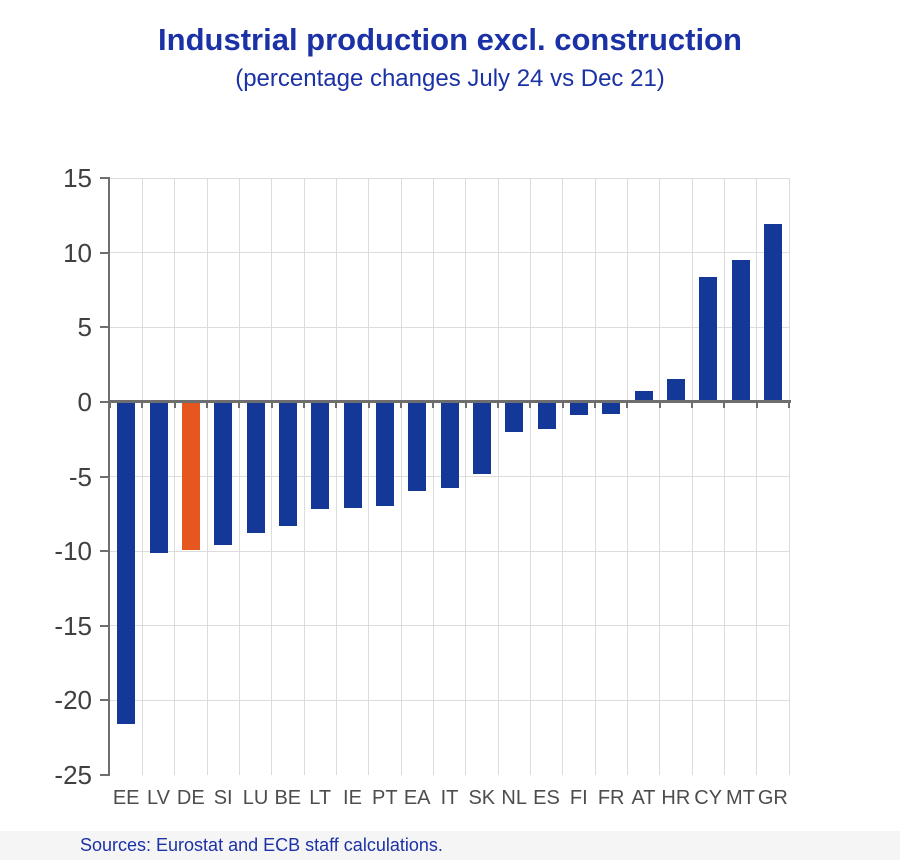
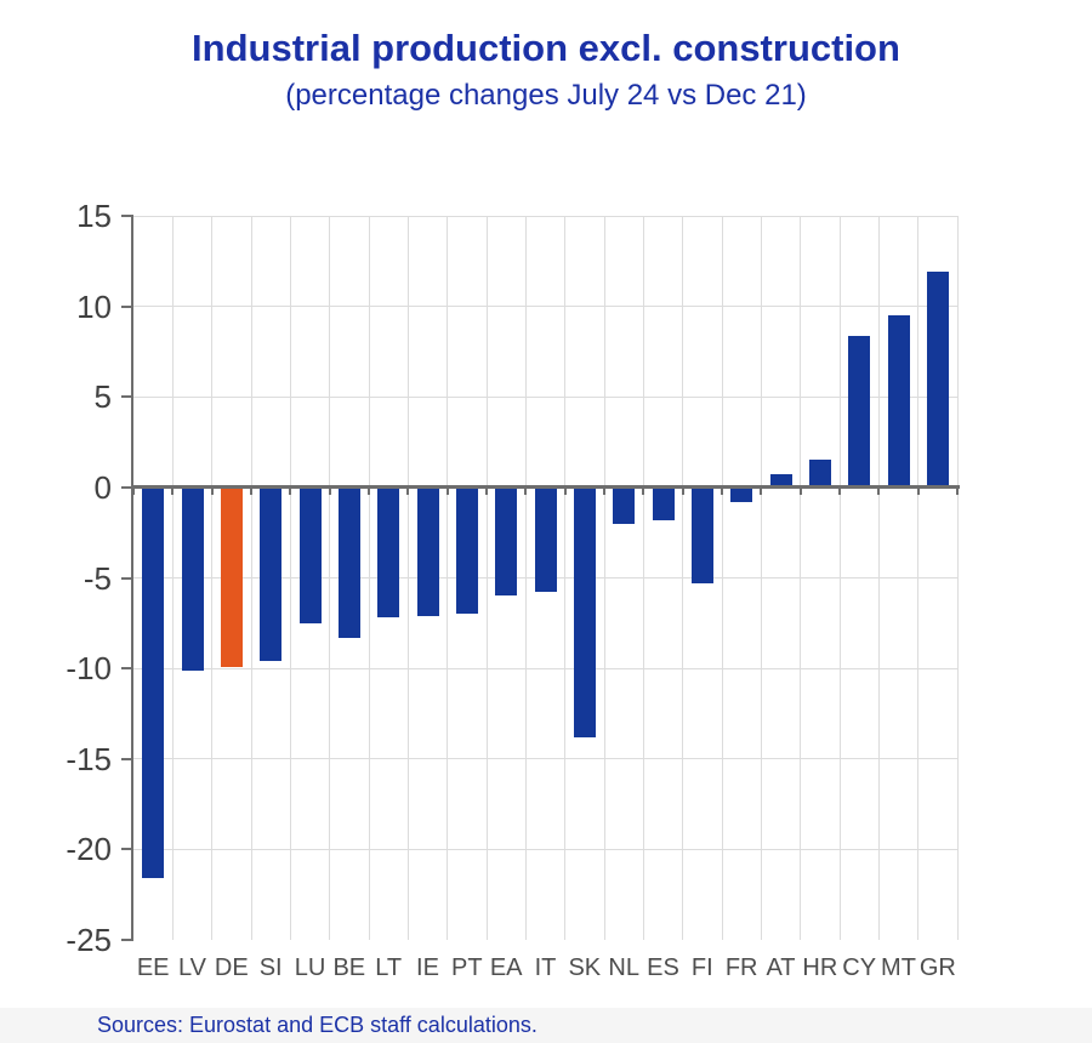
LU: -8.8 -> -7.5
SK: -4.8 -> -13.8
FI: -0.9 -> -5.3
